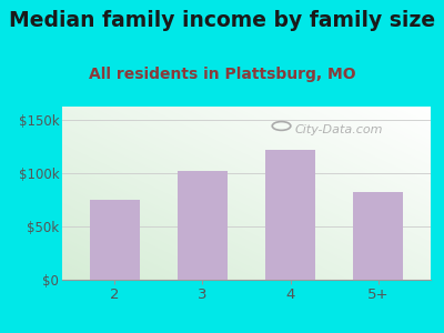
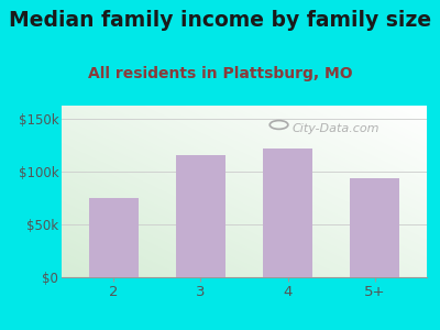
3: $102k -> $115k
5+: $82k -> $93k
